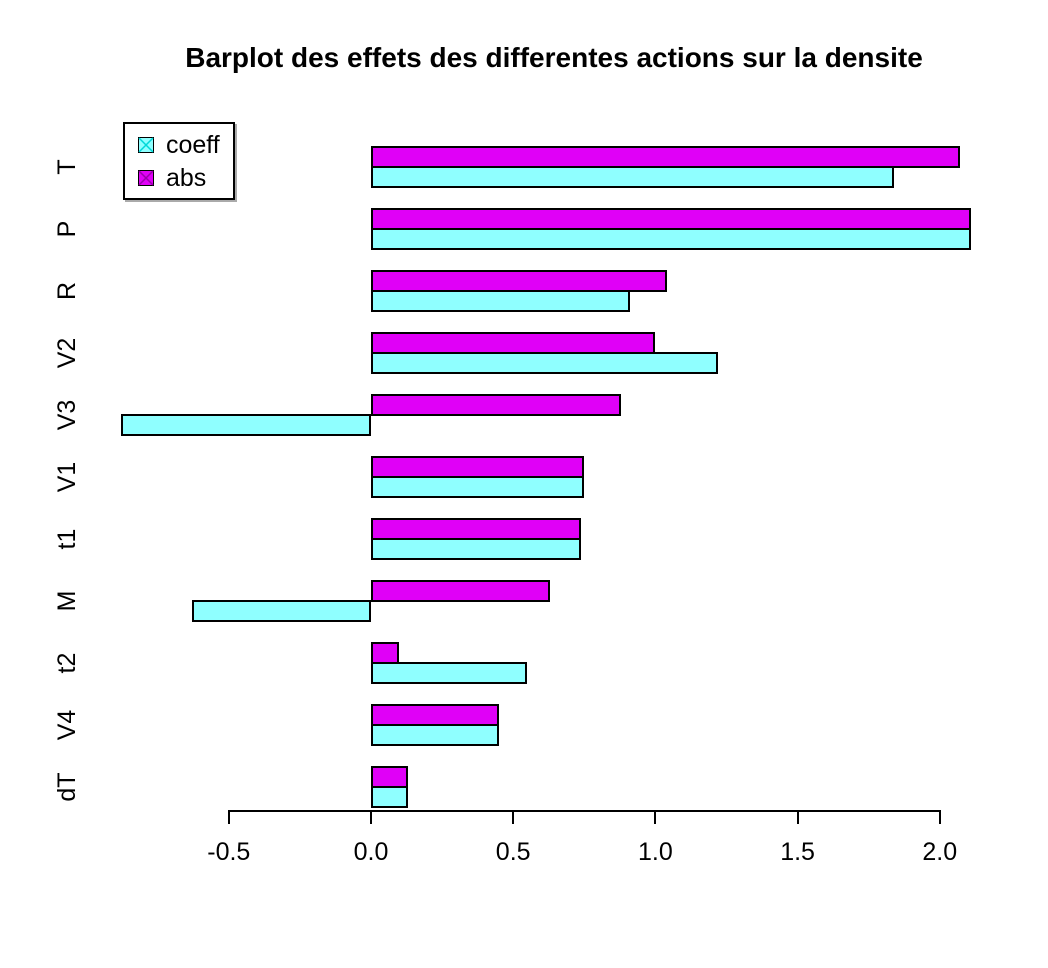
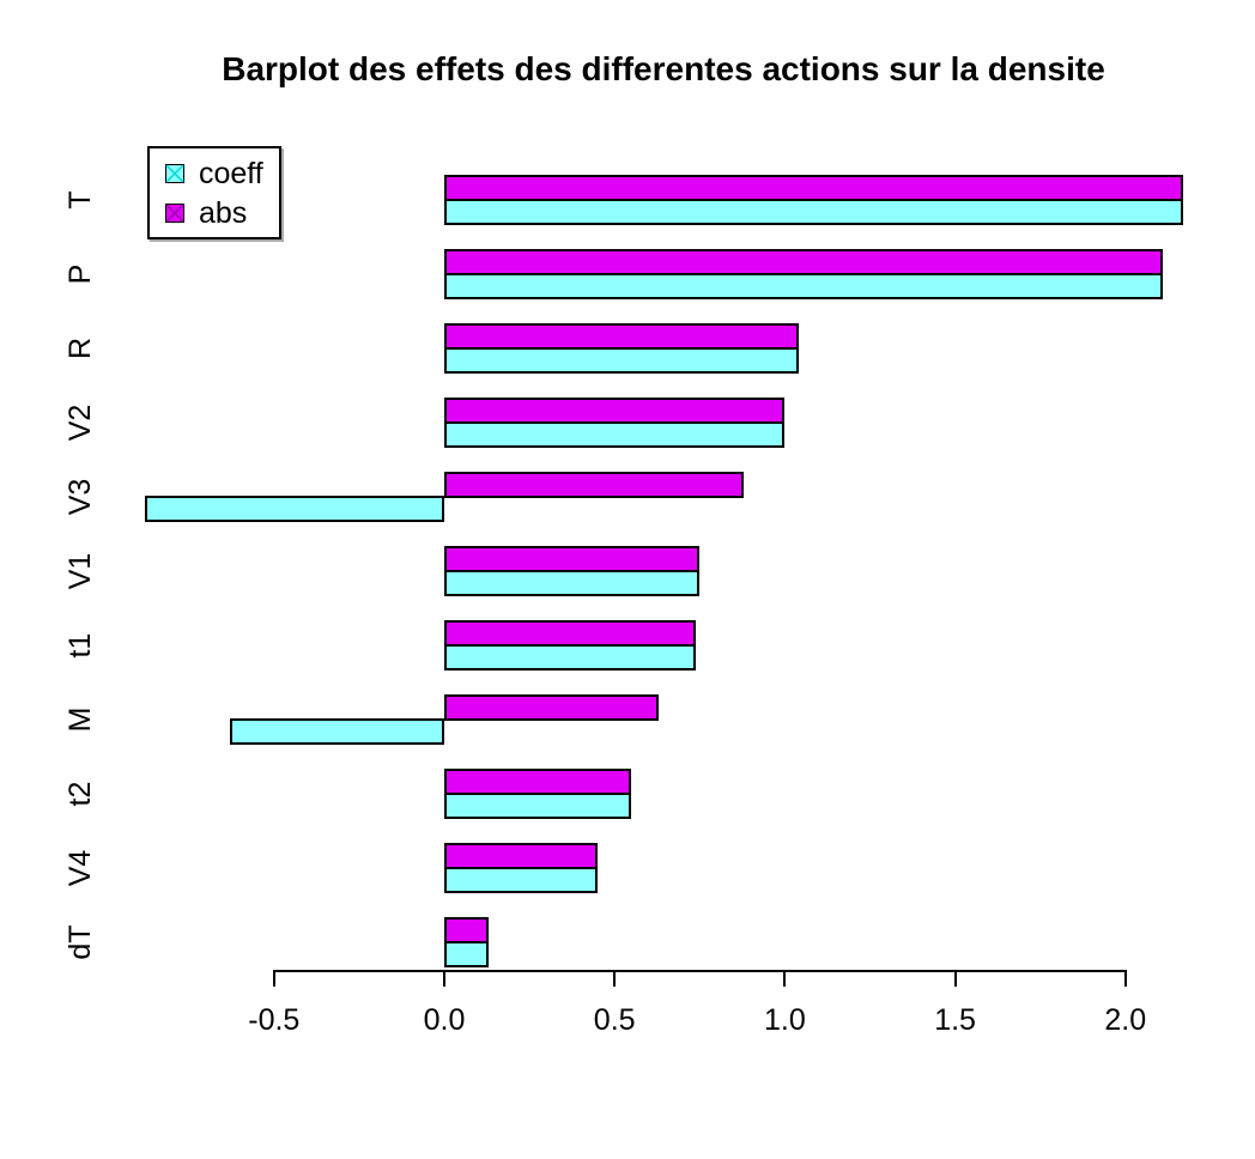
coeff/T: 1.84 -> 2.17
abs/T: 2.07 -> 2.17
coeff/R: 0.91 -> 1.04
coeff/V2: 1.22 -> 1.00
abs/t2: 0.10 -> 0.55
